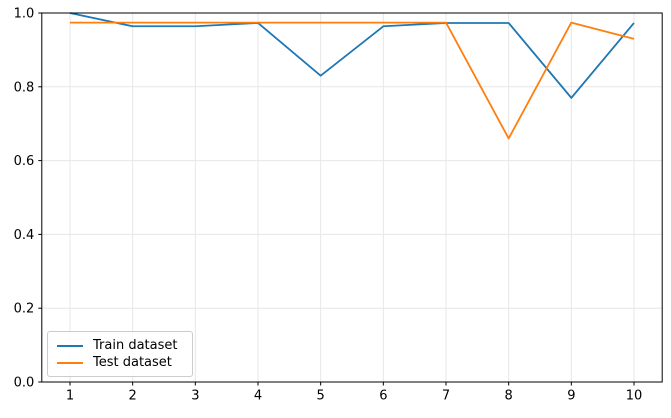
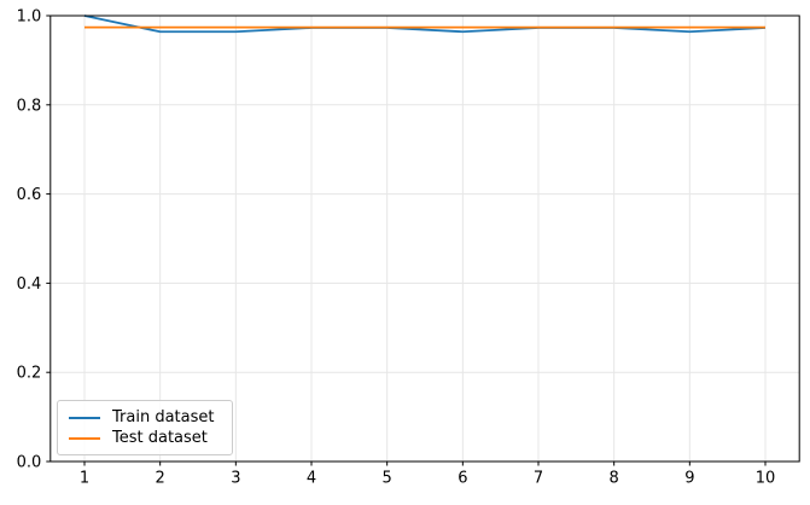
Train dataset/5: 0.83 -> 0.97
Test dataset/8: 0.66 -> 0.97
Train dataset/9: 0.77 -> 0.96
Test dataset/10: 0.93 -> 0.97
